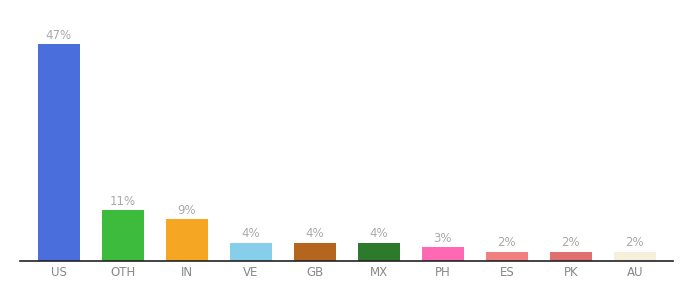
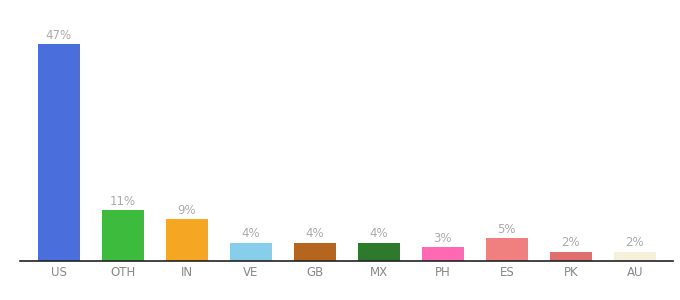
ES: 2% -> 5%
